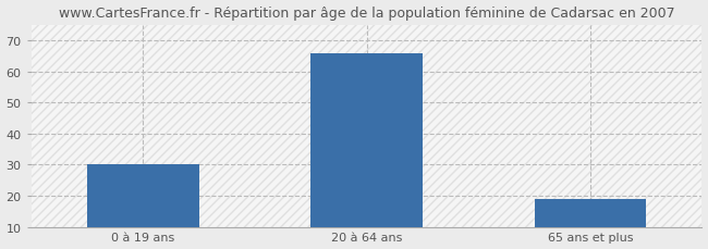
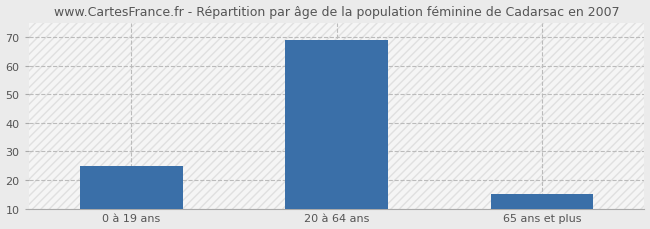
0 à 19 ans: 30 -> 25
20 à 64 ans: 66 -> 69
65 ans et plus: 19 -> 15
